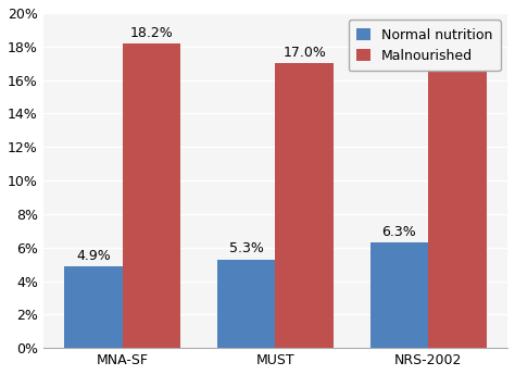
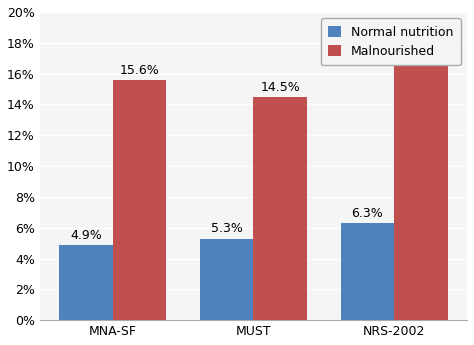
Malnourished/MNA-SF: 18.2% -> 15.6%
Malnourished/MUST: 17.0% -> 14.5%
